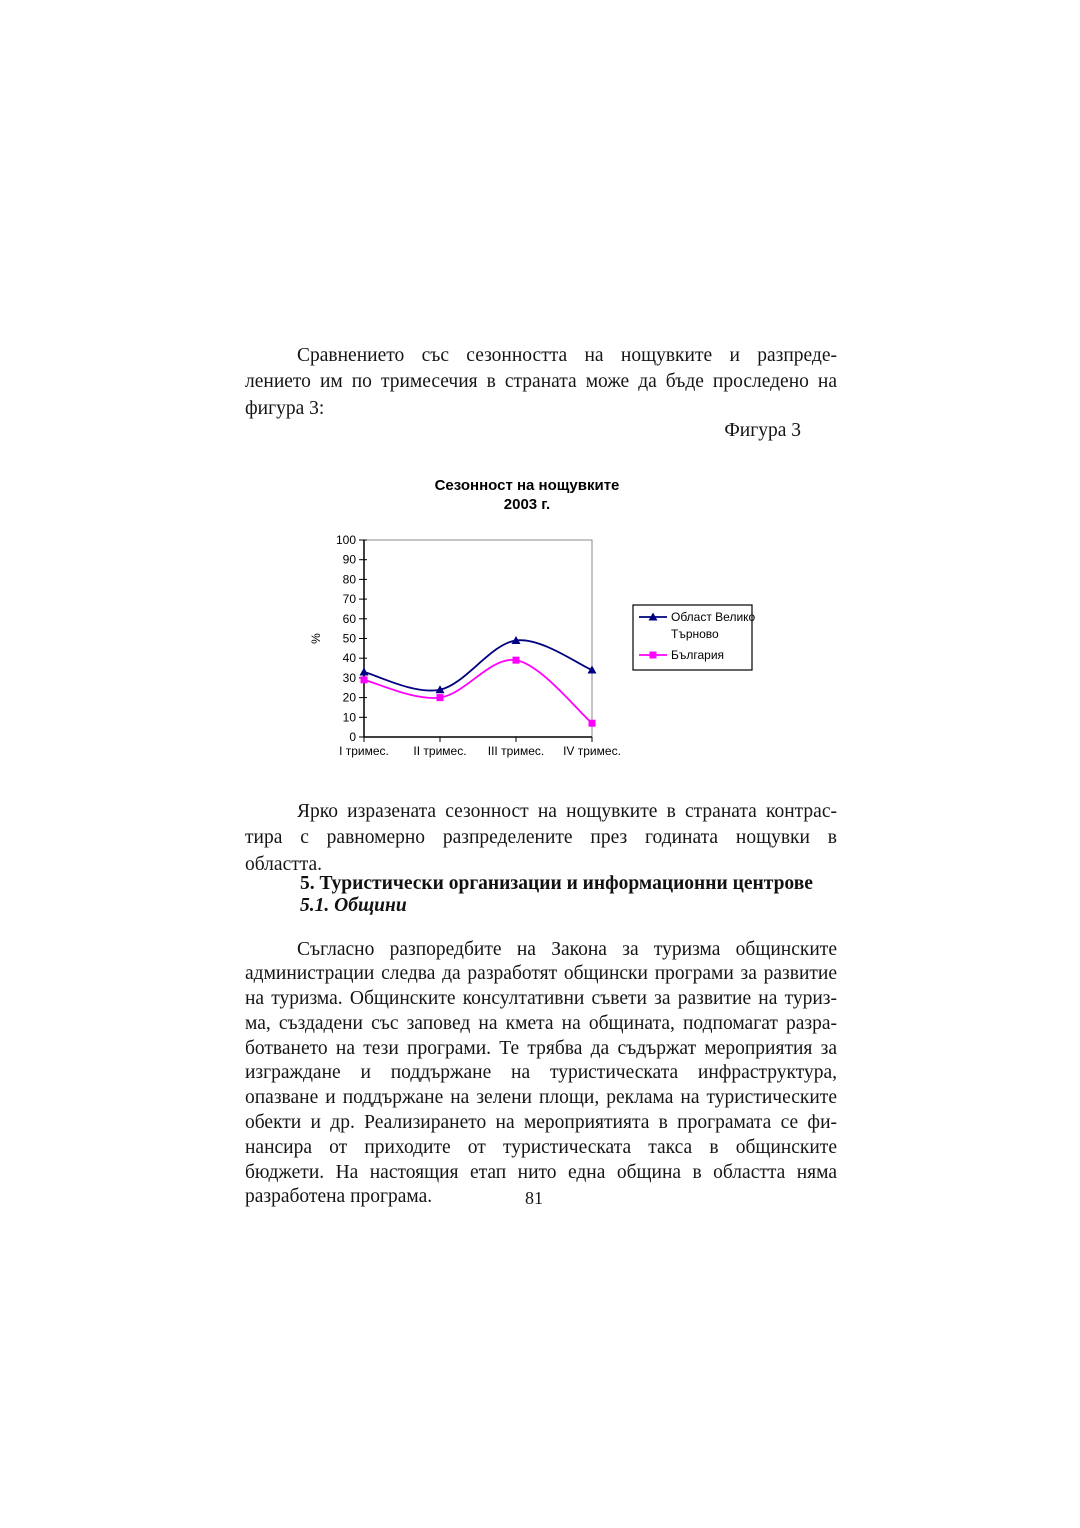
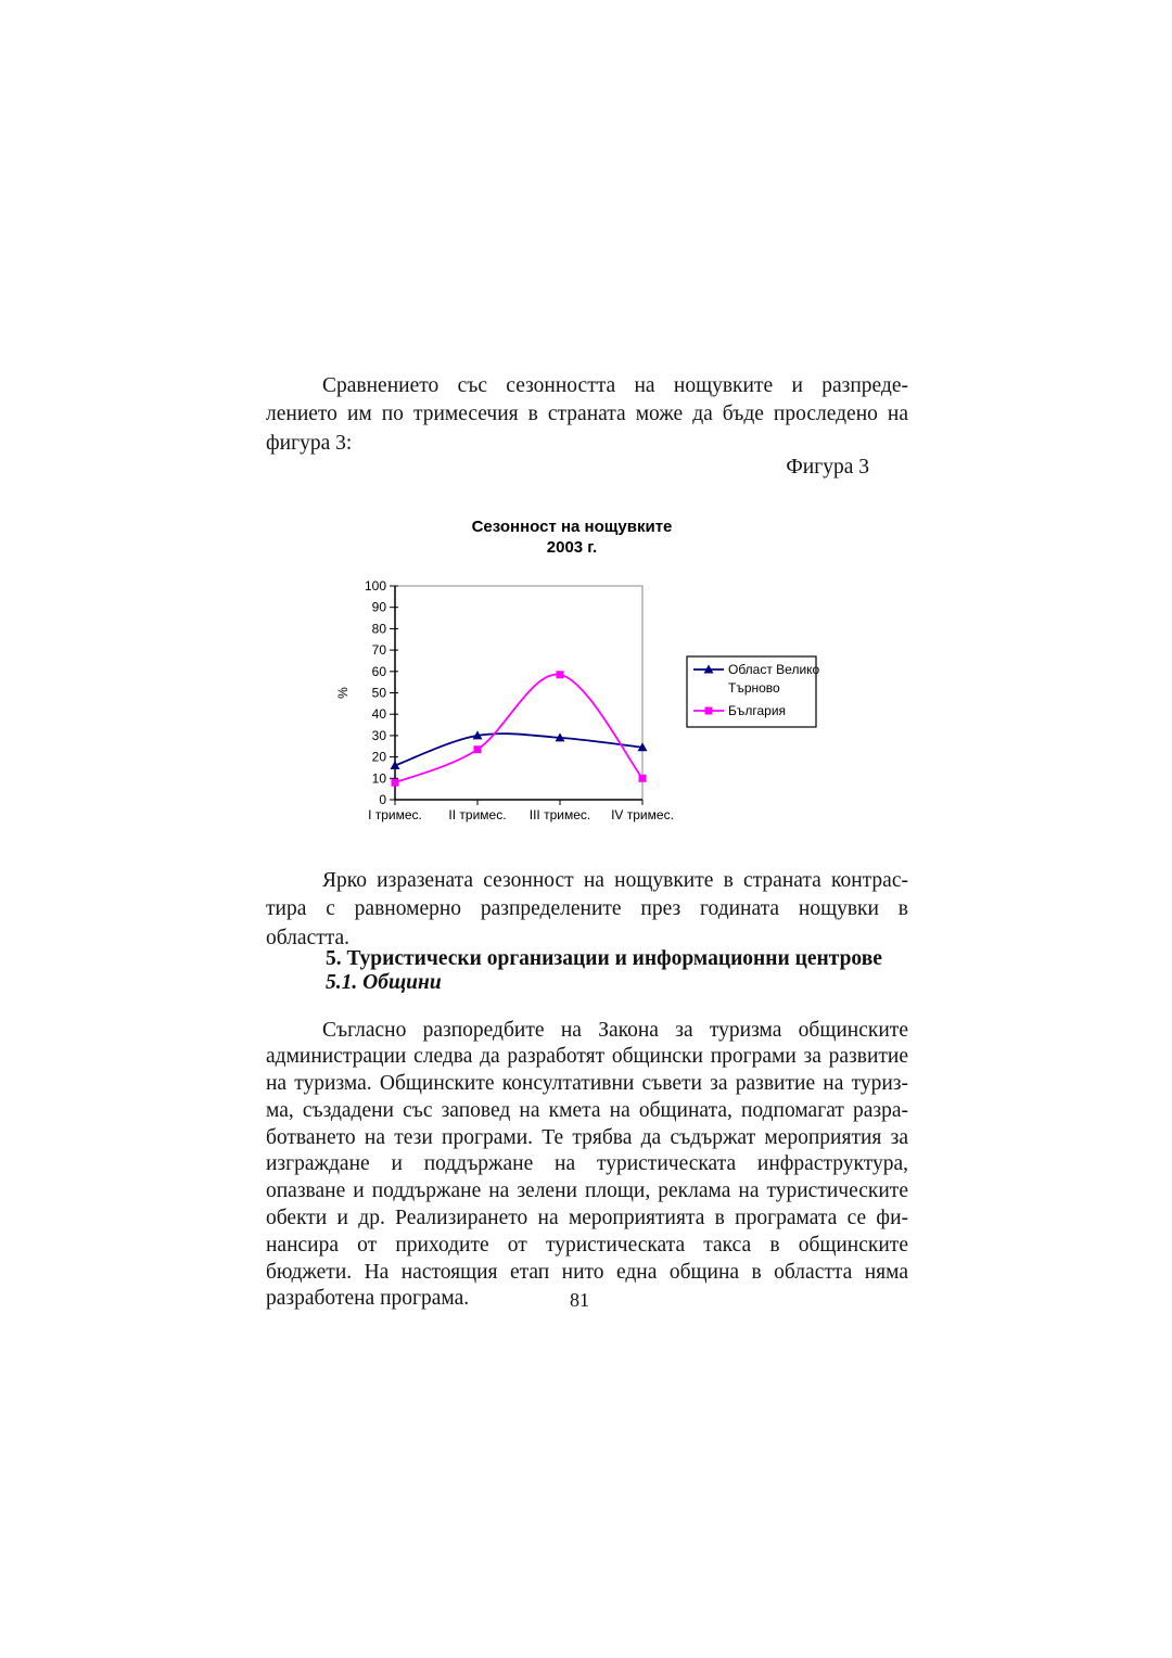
Област Велико Търново/I тримес.: 33 -> 16
България/I тримес.: 29 -> 8
Област Велико Търново/II тримес.: 24 -> 30
България/II тримес.: 20 -> 24
Област Велико Търново/III тримес.: 49 -> 29
България/III тримес.: 39 -> 58
Област Велико Търново/IV тримес.: 34 -> 24
България/IV тримес.: 7 -> 10
